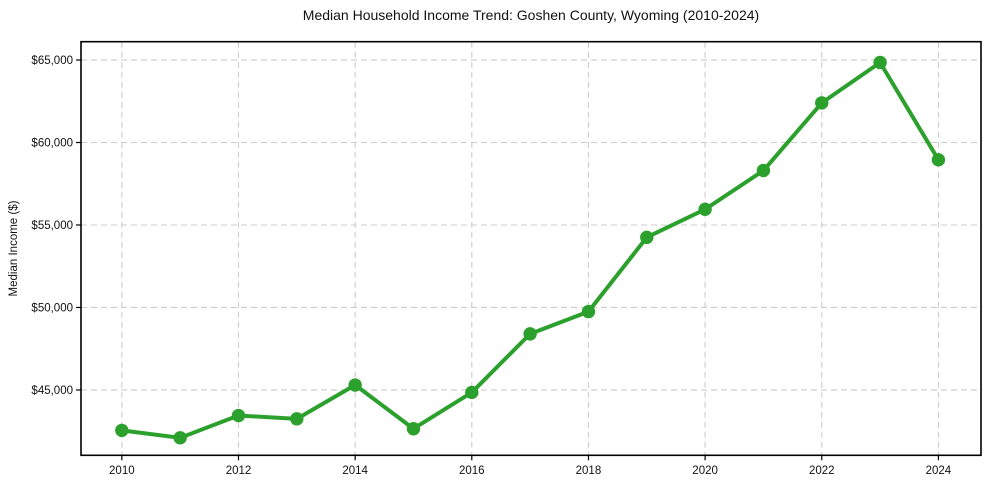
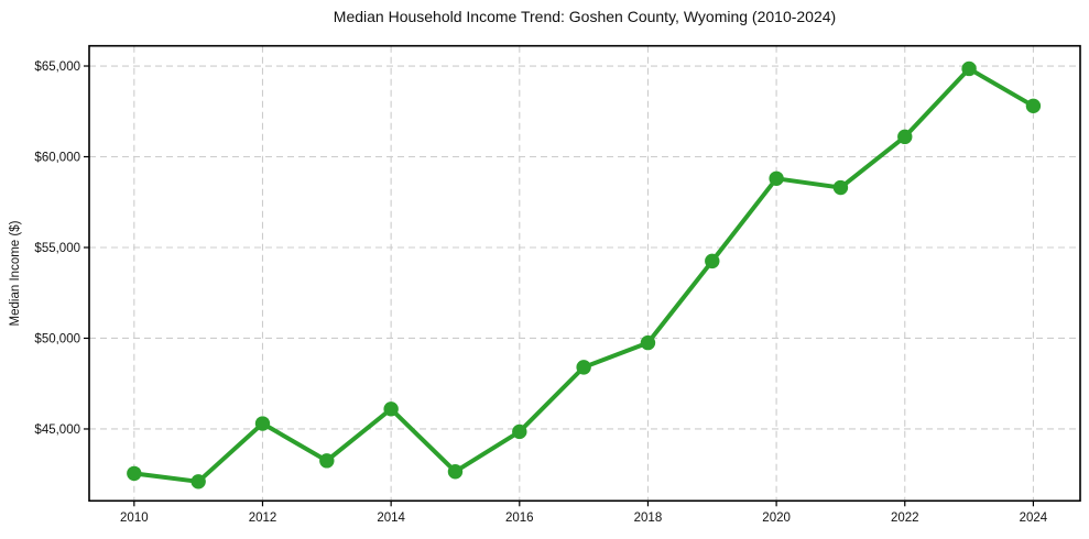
2012: $43400 -> $45300
2014: $45300 -> $46100
2020: $56000 -> $58800
2022: $62400 -> $61100
2024: $59000 -> $62800
